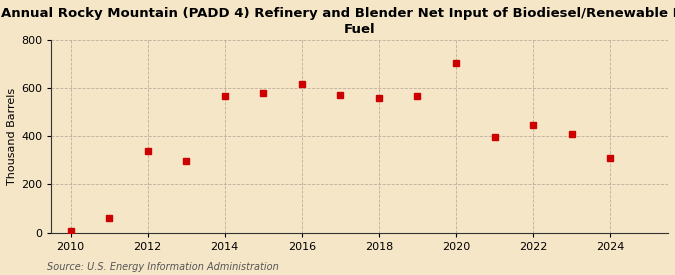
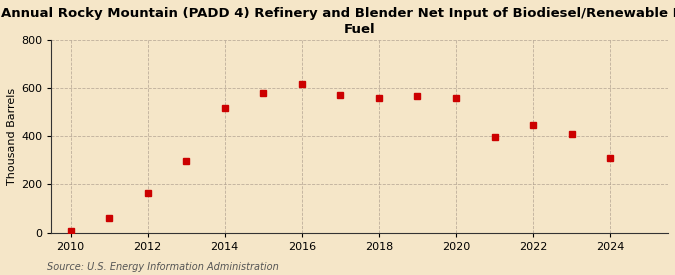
2012: 340 -> 163
2014: 565 -> 517
2020: 705 -> 560
